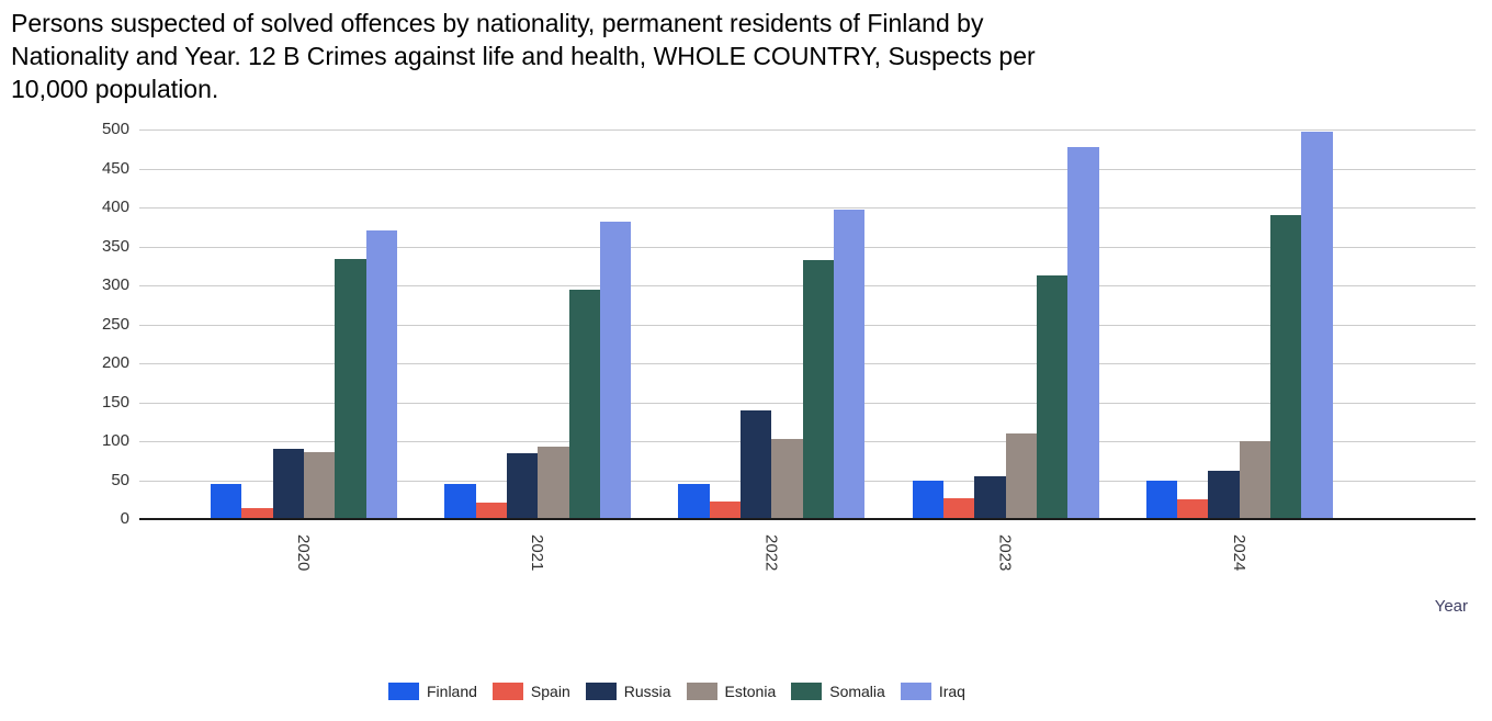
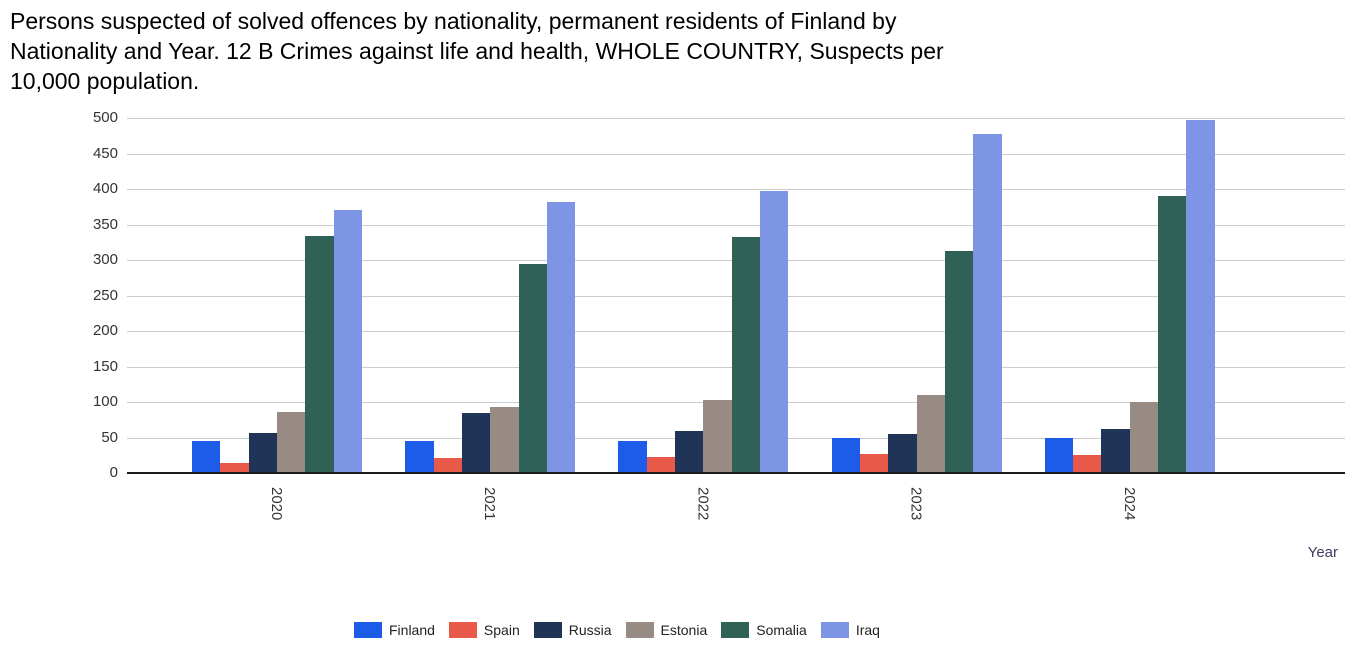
Russia/2020: 90 -> 60
Russia/2022: 140 -> 60
